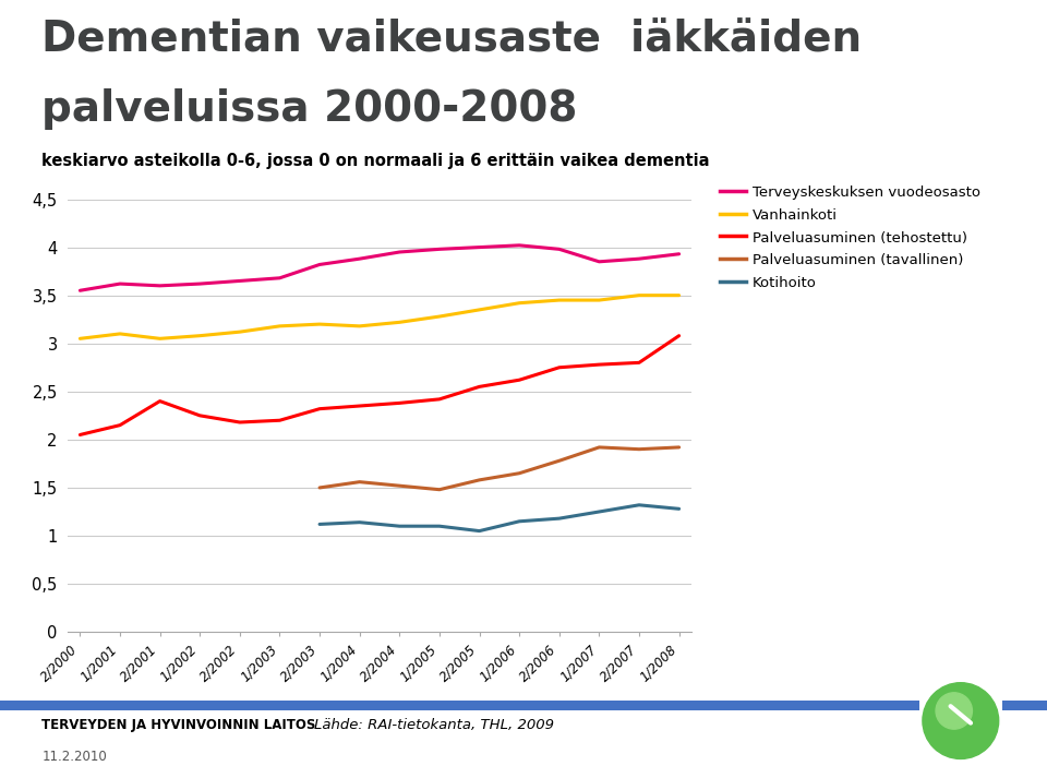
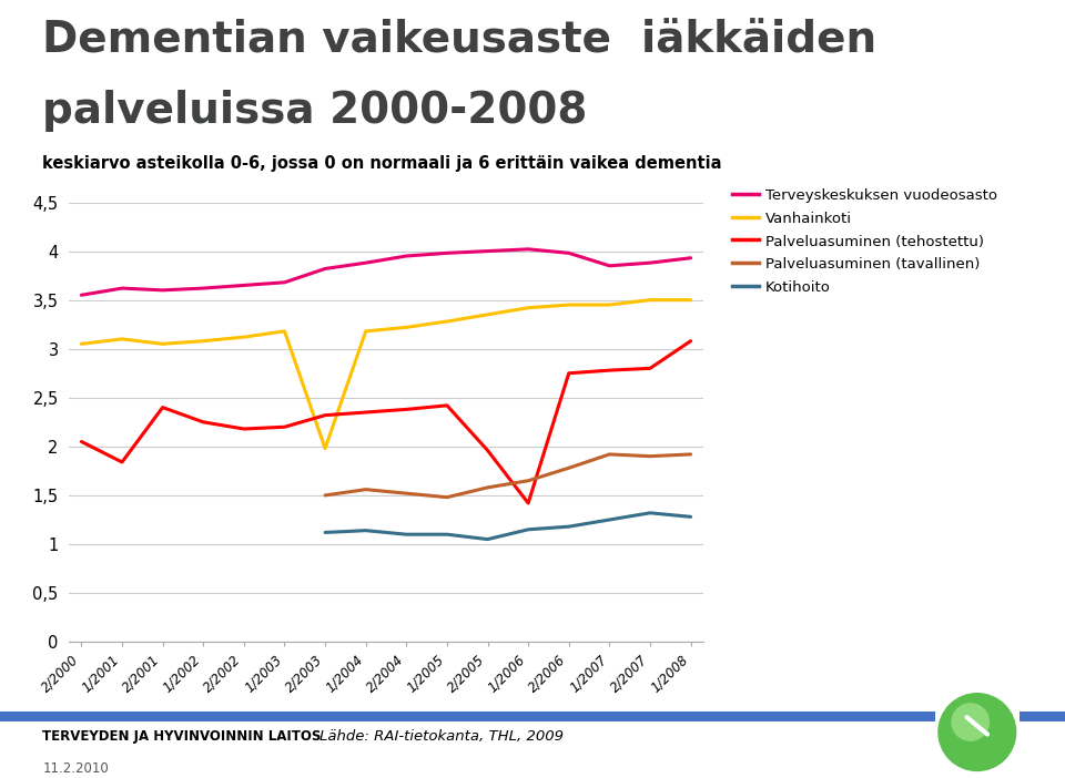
Palveluasuminen (tehostettu)/1/2001: 2,15 -> 1,84
Vanhainkoti/2/2003: 3,20 -> 1,98
Palveluasuminen (tehostettu)/2/2005: 2,55 -> 1,96
Palveluasuminen (tehostettu)/1/2006: 2,62 -> 1,42
